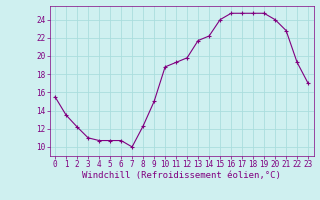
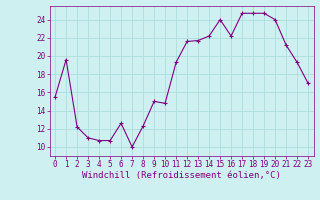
1: 13.5 -> 19.6
6: 10.7 -> 12.6
10: 18.8 -> 14.8
12: 19.8 -> 21.6
16: 24.7 -> 22.2
21: 22.8 -> 21.2
